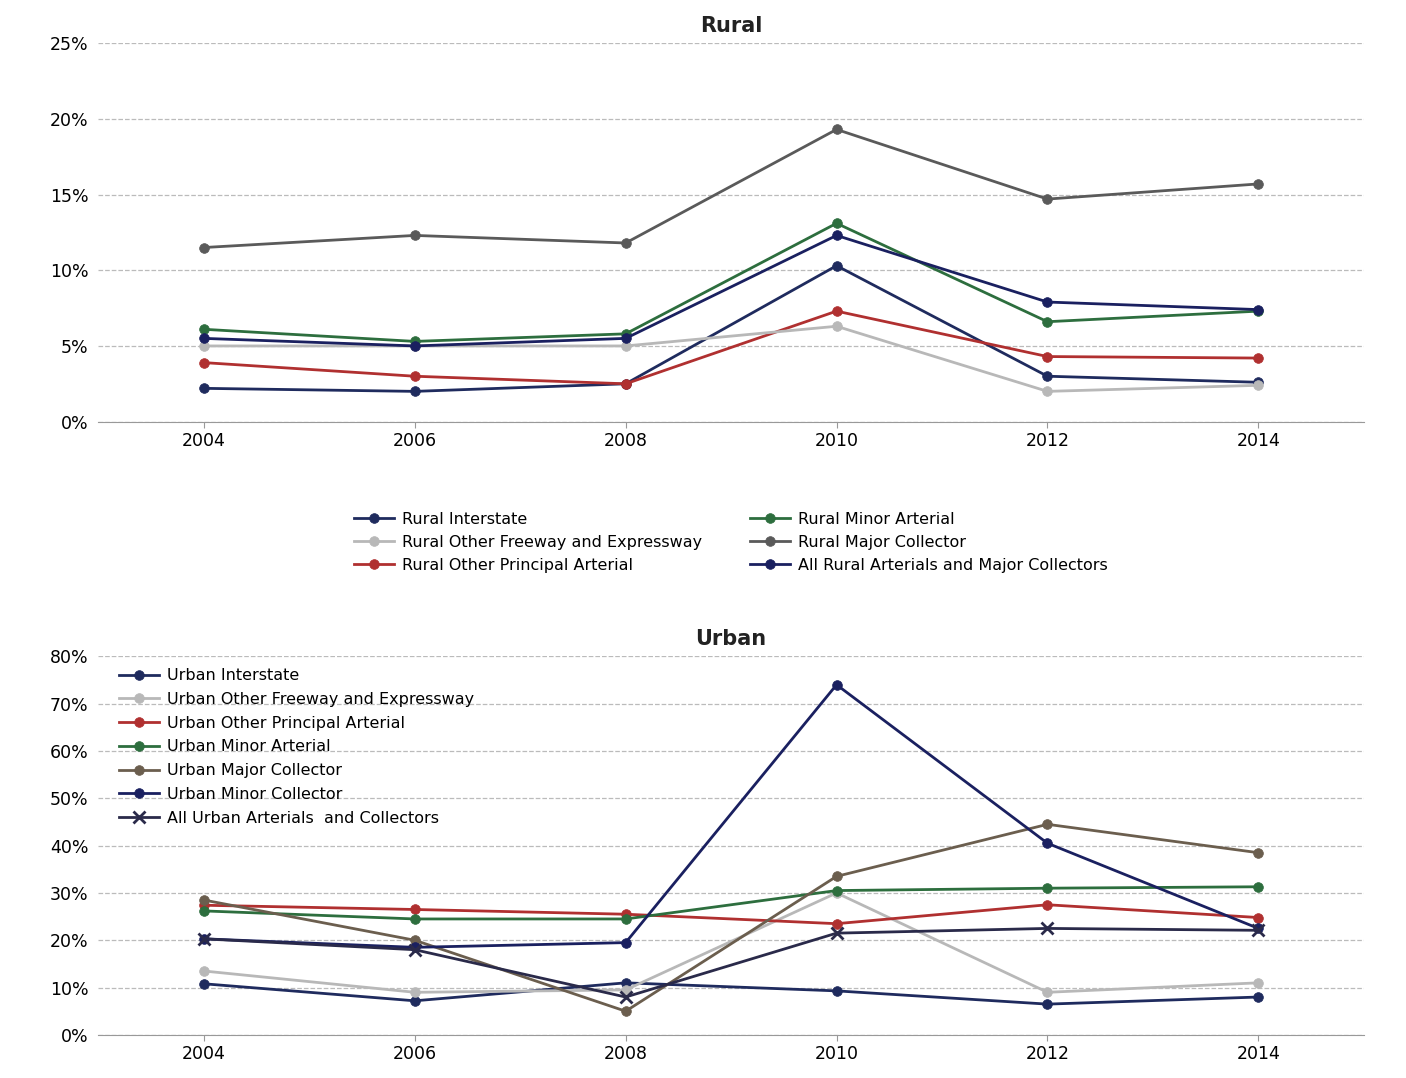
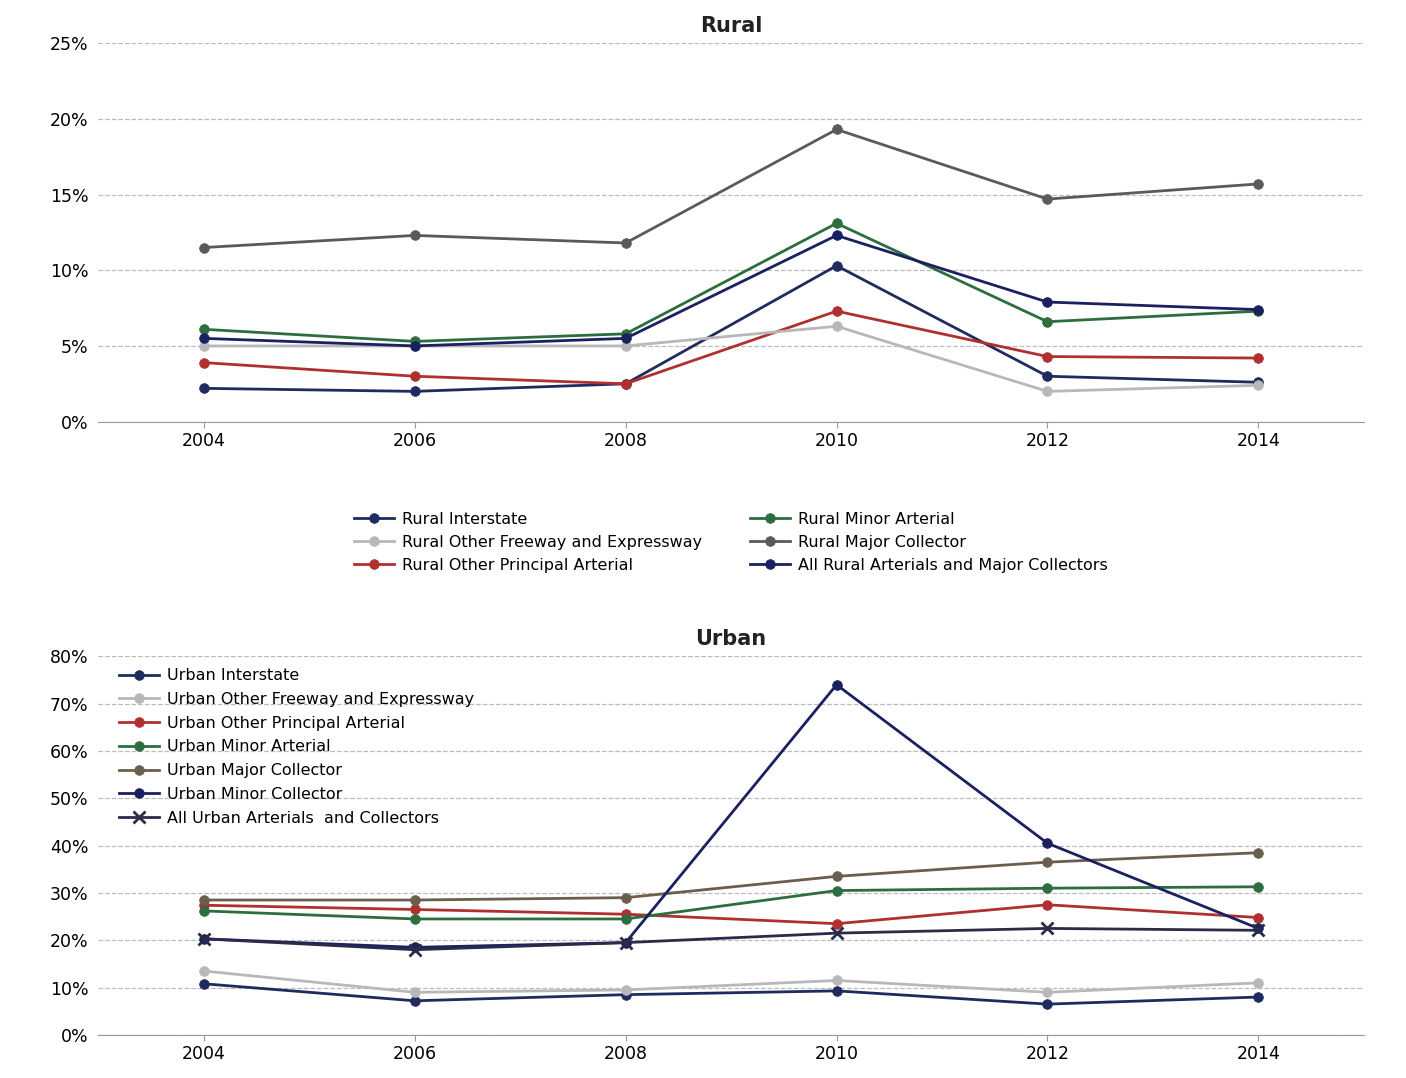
Urban/Urban Major Collector/2006: 20.0% -> 28.5%
Urban/Urban Interstate/2008: 11.0% -> 8.5%
Urban/Urban Major Collector/2008: 5.0% -> 29.0%
Urban/All Urban Arterials and Collectors/2008: 8.0% -> 19.5%
Urban/Urban Other Freeway and Expressway/2010: 30.0% -> 11.5%
Urban/Urban Major Collector/2012: 44.5% -> 36.5%
